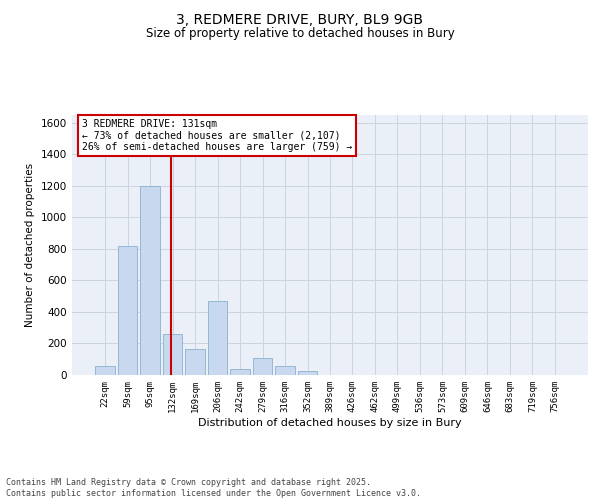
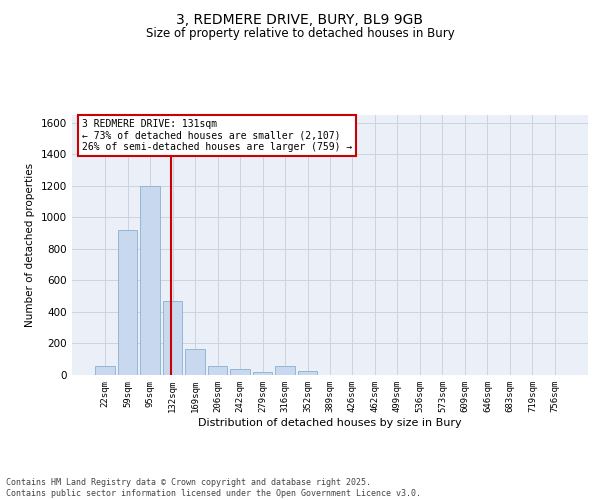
59sqm: 820 -> 920
132sqm: 260 -> 470
206sqm: 470 -> 60
279sqm: 110 -> 20
